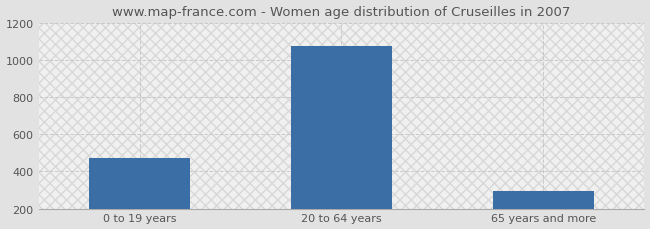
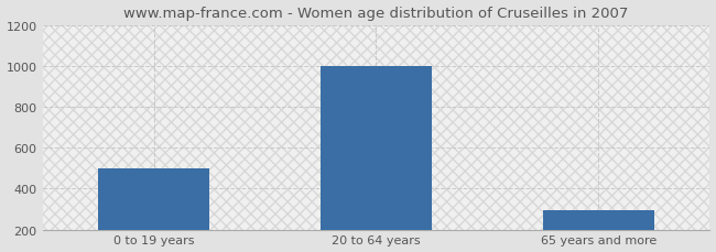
0 to 19 years: 470 -> 500
20 to 64 years: 1080 -> 1000
